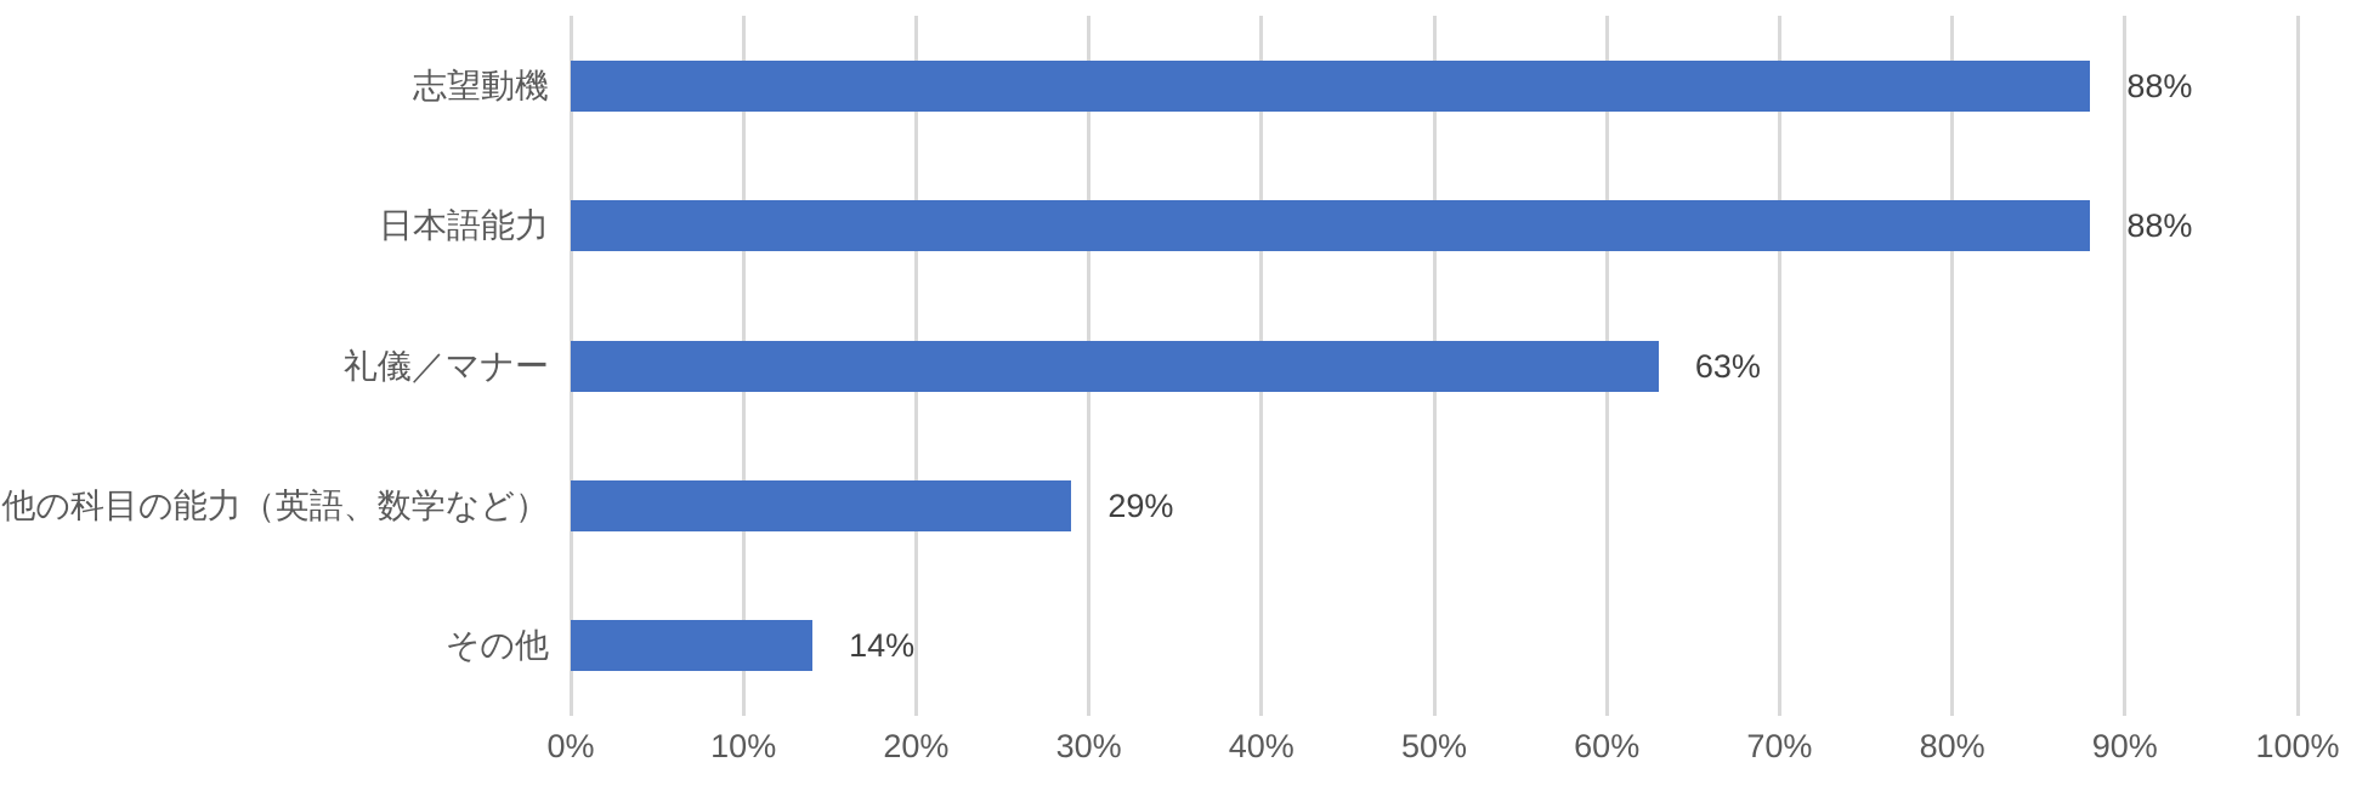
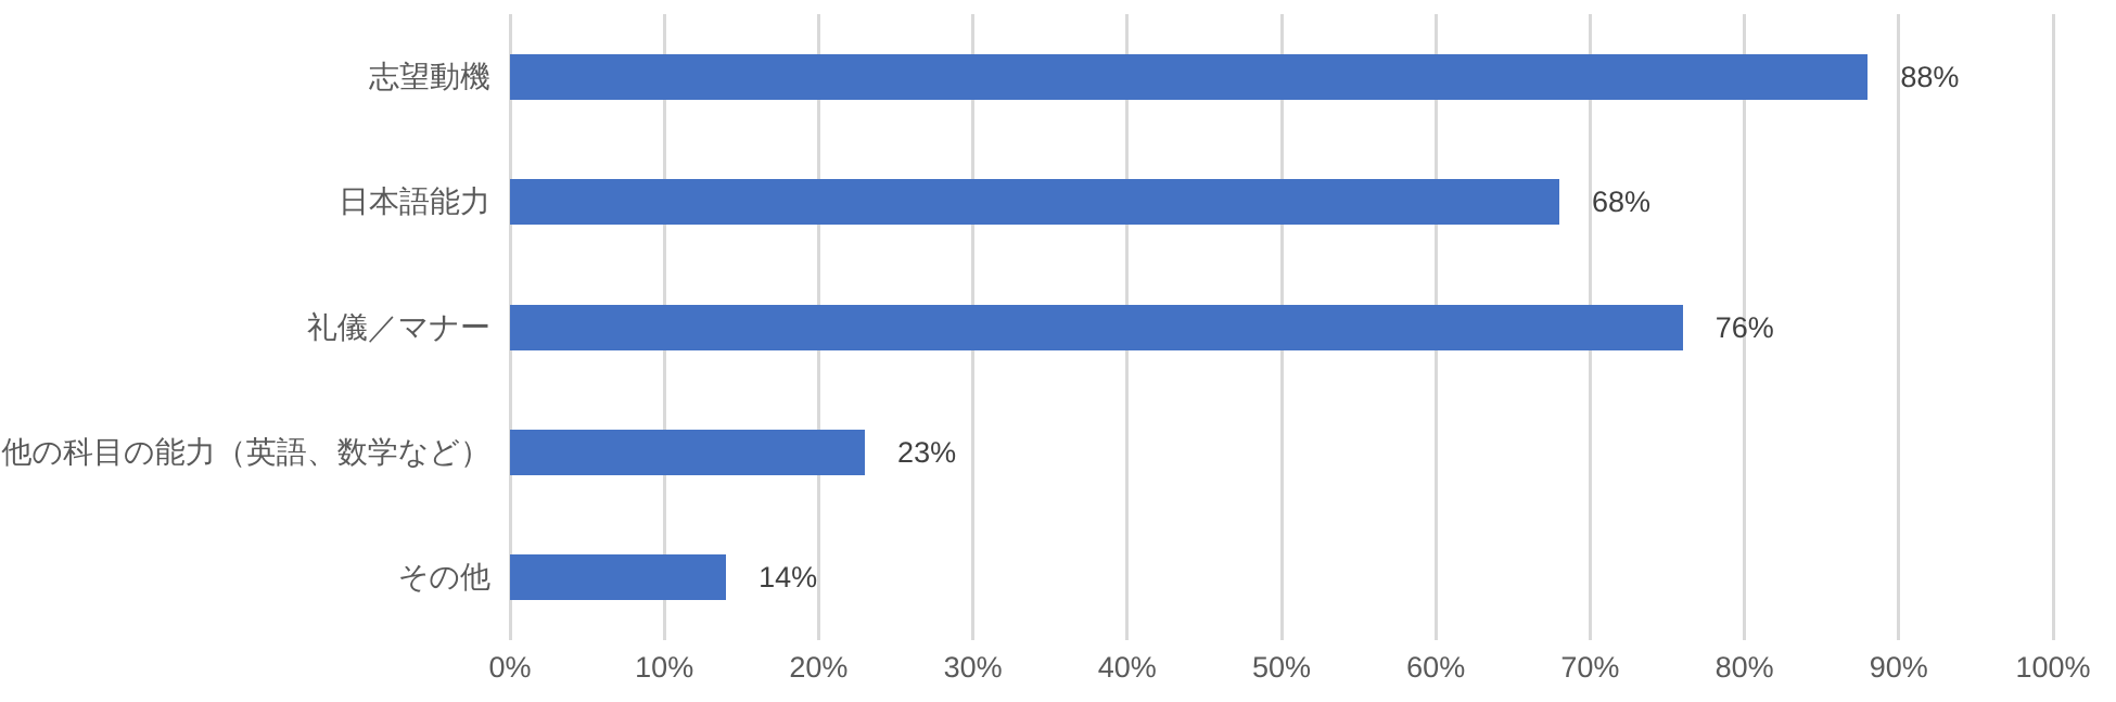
日本語能力: 88% -> 68%
礼儀／マナー: 63% -> 76%
他の科目の能力（英語、数学など）: 29% -> 23%
